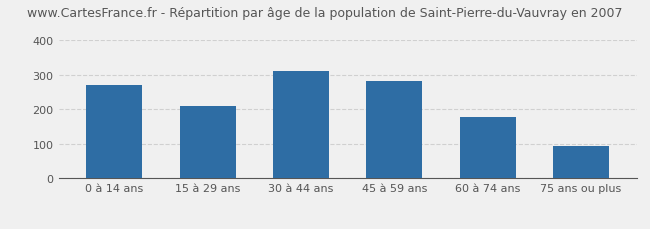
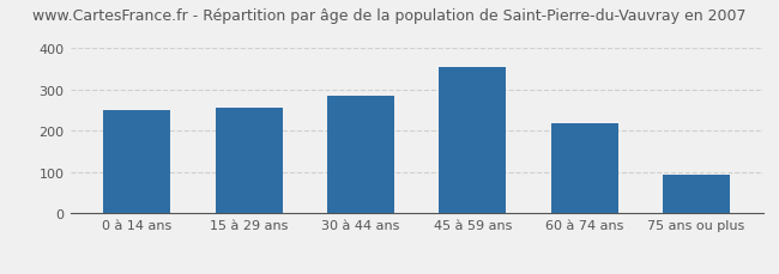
0 à 14 ans: 270 -> 250
15 à 29 ans: 210 -> 255
30 à 44 ans: 312 -> 285
45 à 59 ans: 283 -> 355
60 à 74 ans: 178 -> 220
